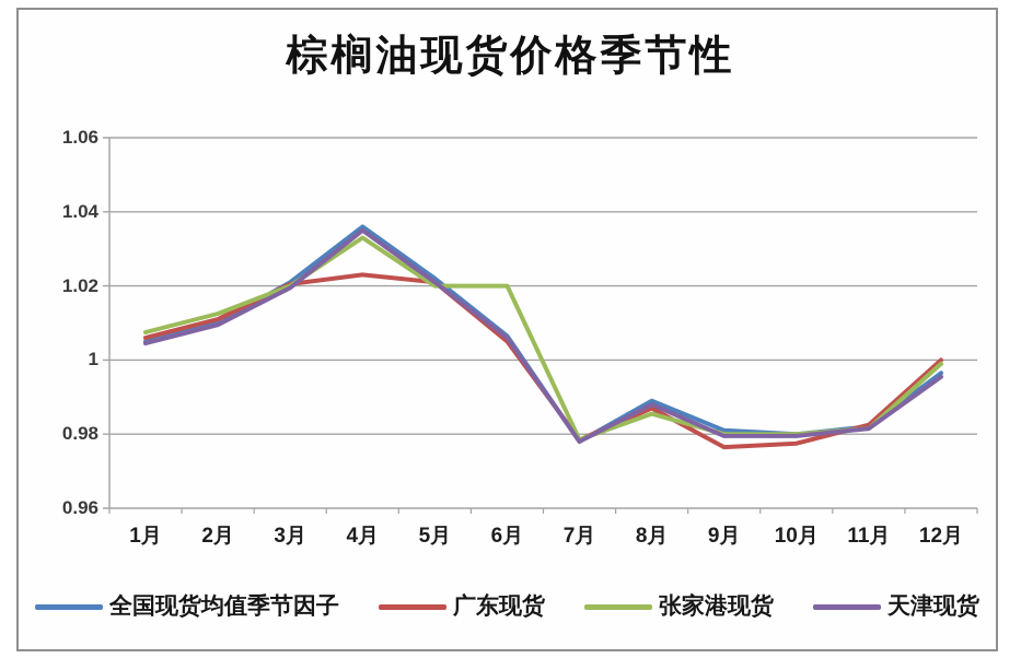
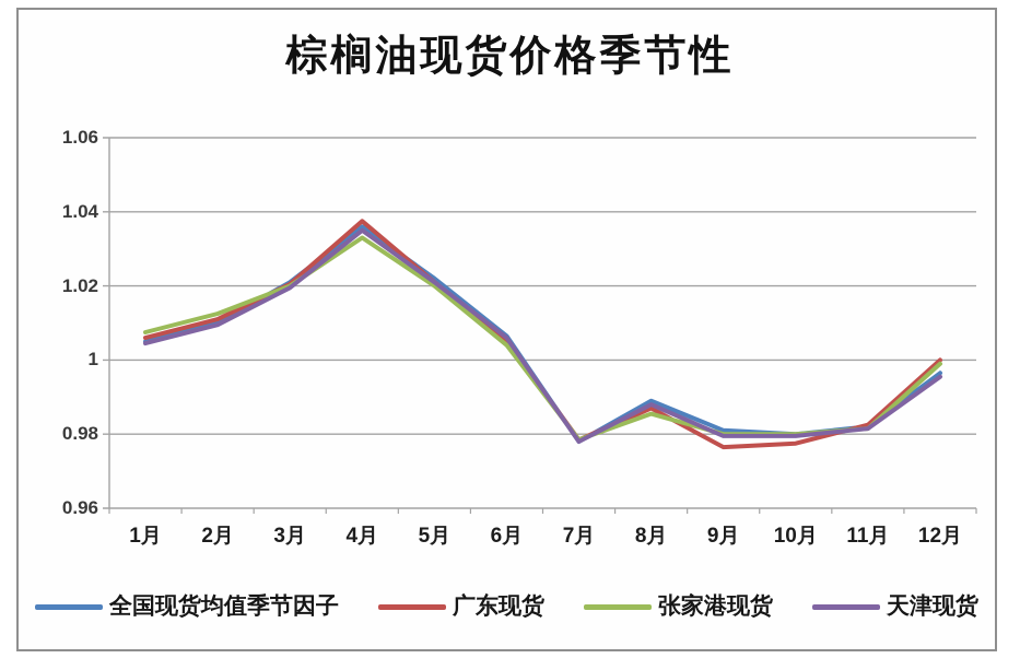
广东现货/4月: 1.023 -> 1.038
张家港现货/6月: 1.020 -> 1.004
